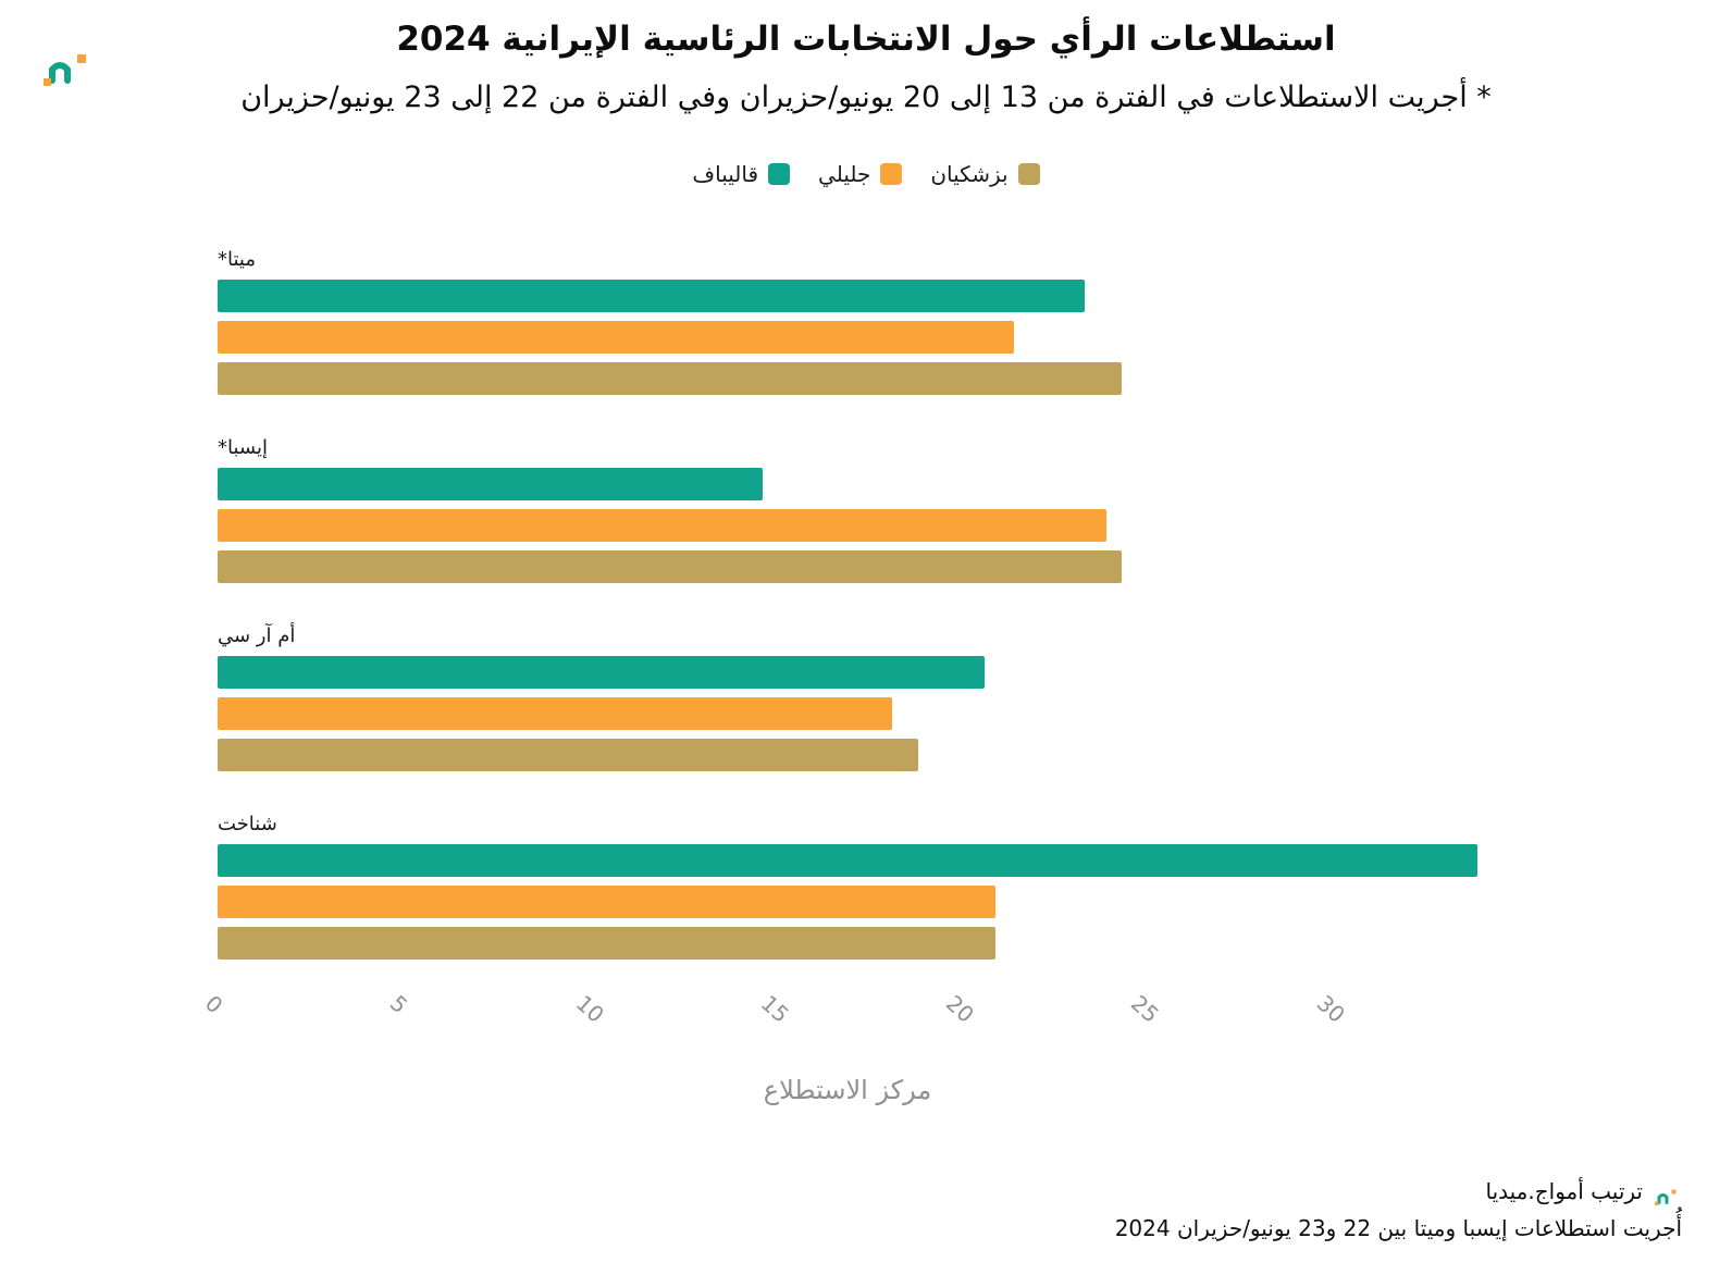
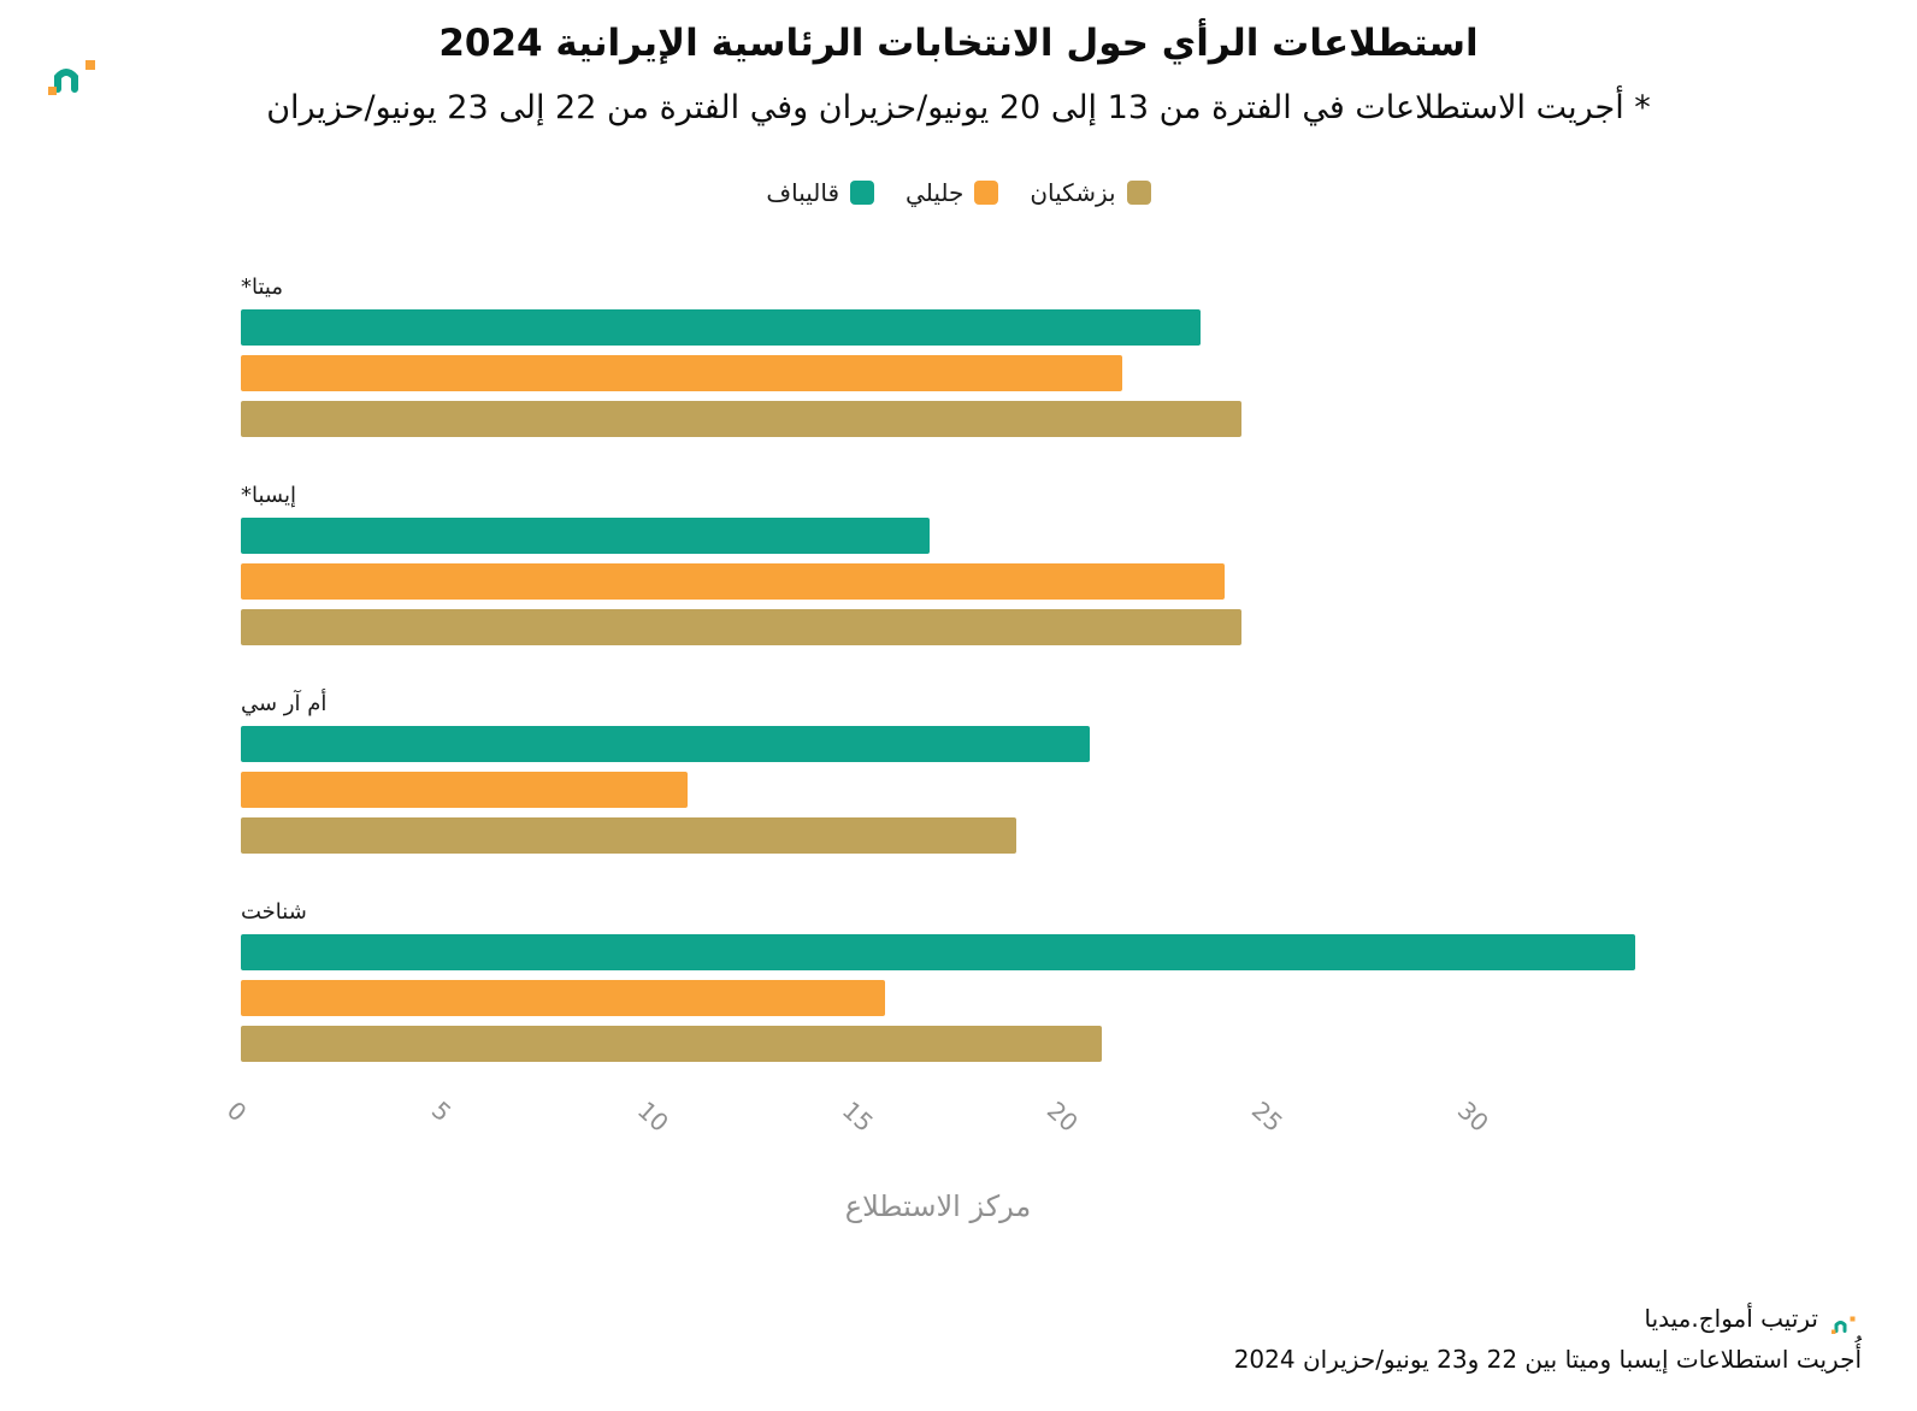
قاليباف/إيسبا*: 14.7 -> 16.8
جليلي/أم آر سي: 18.2 -> 10.9
جليلي/شناخت: 21.0 -> 15.7
